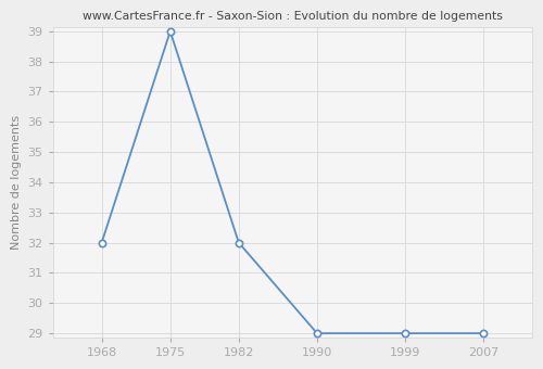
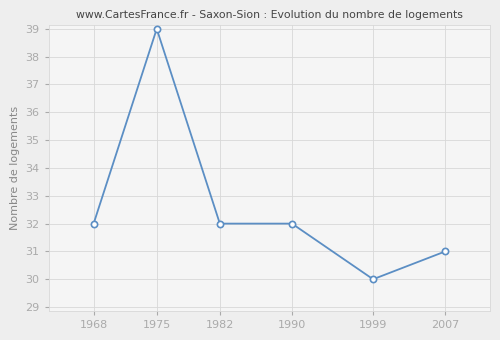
1990: 29 -> 32
1999: 29 -> 30
2007: 29 -> 31
